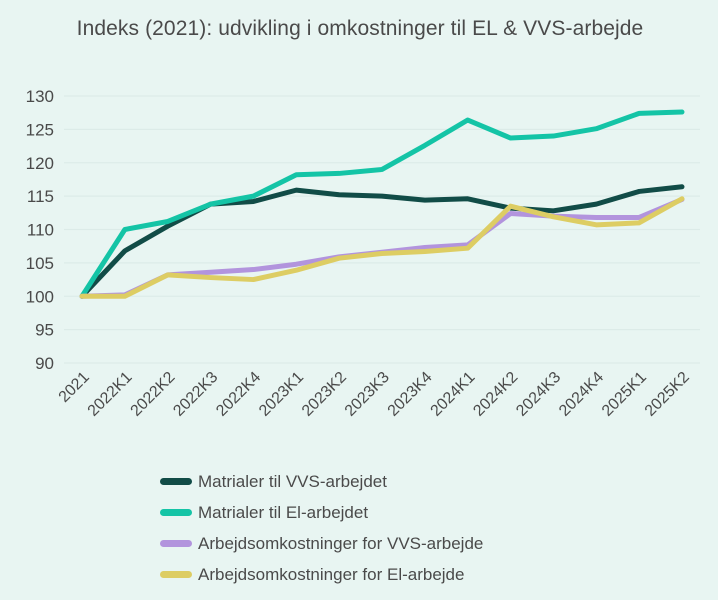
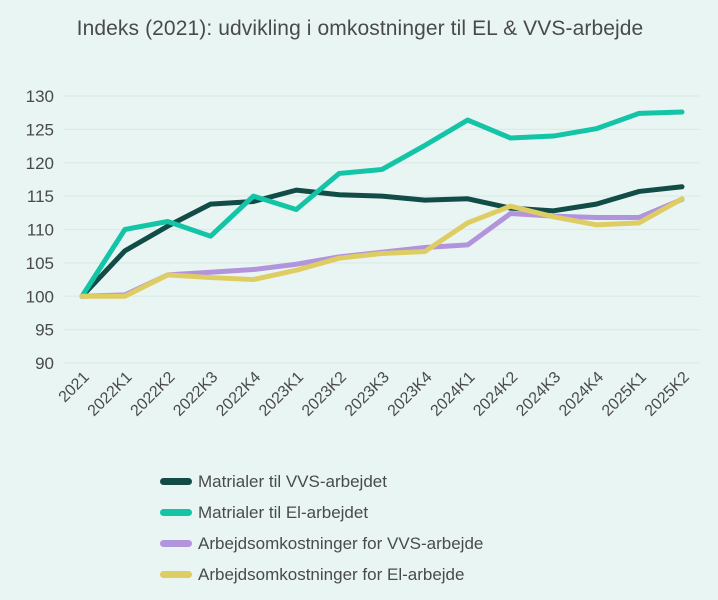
Matrialer til El-arbejdet/2022K3: 114 -> 109
Matrialer til El-arbejdet/2023K1: 118 -> 113
Arbejdsomkostninger for El-arbejde/2024K1: 107 -> 111
